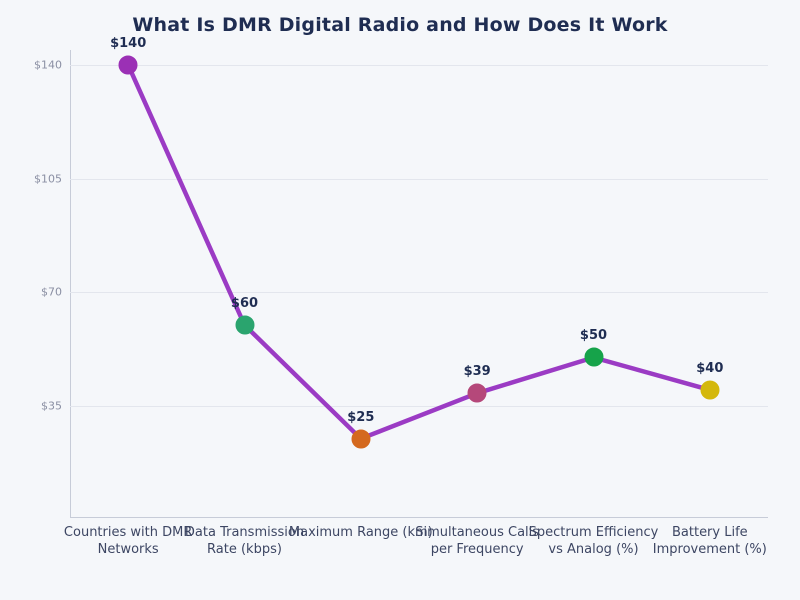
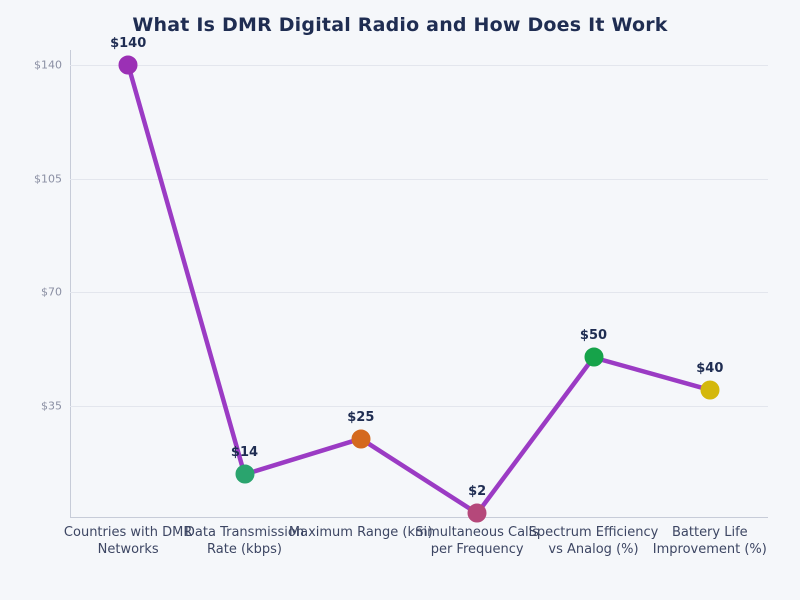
Data Transmission Rate (kbps): $60 -> $14
Simultaneous Calls per Frequency: $39 -> $2
